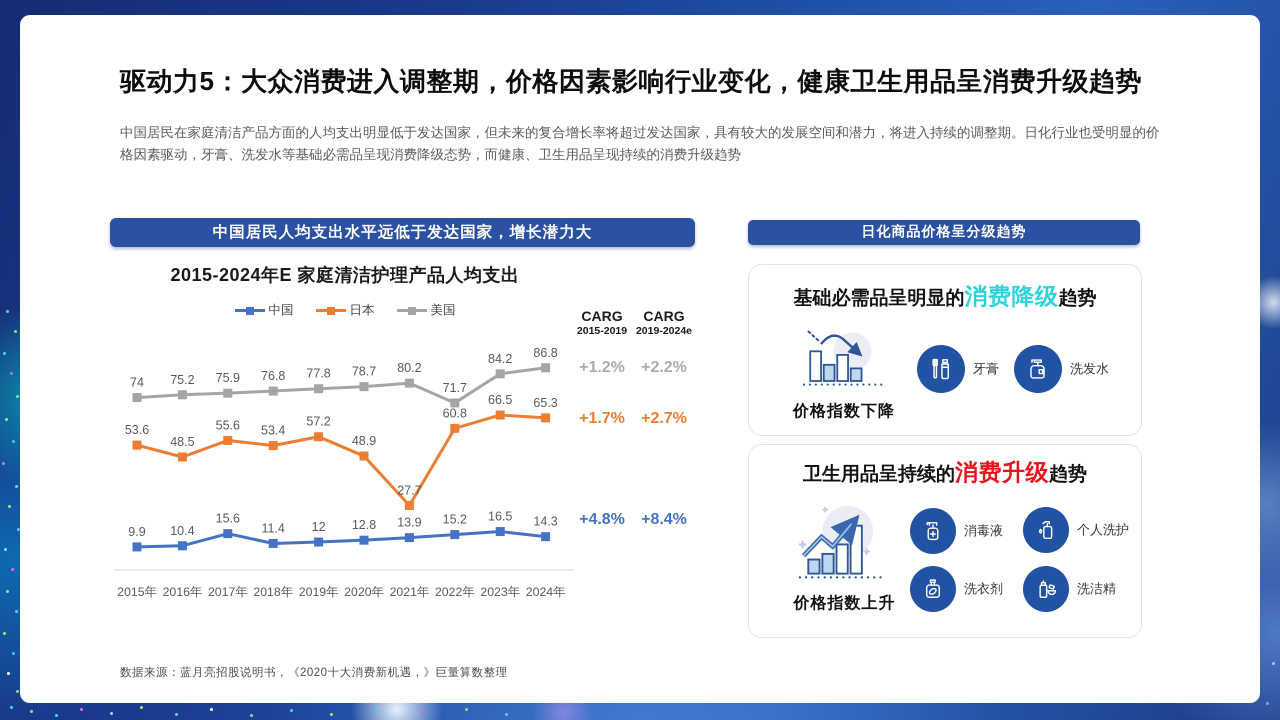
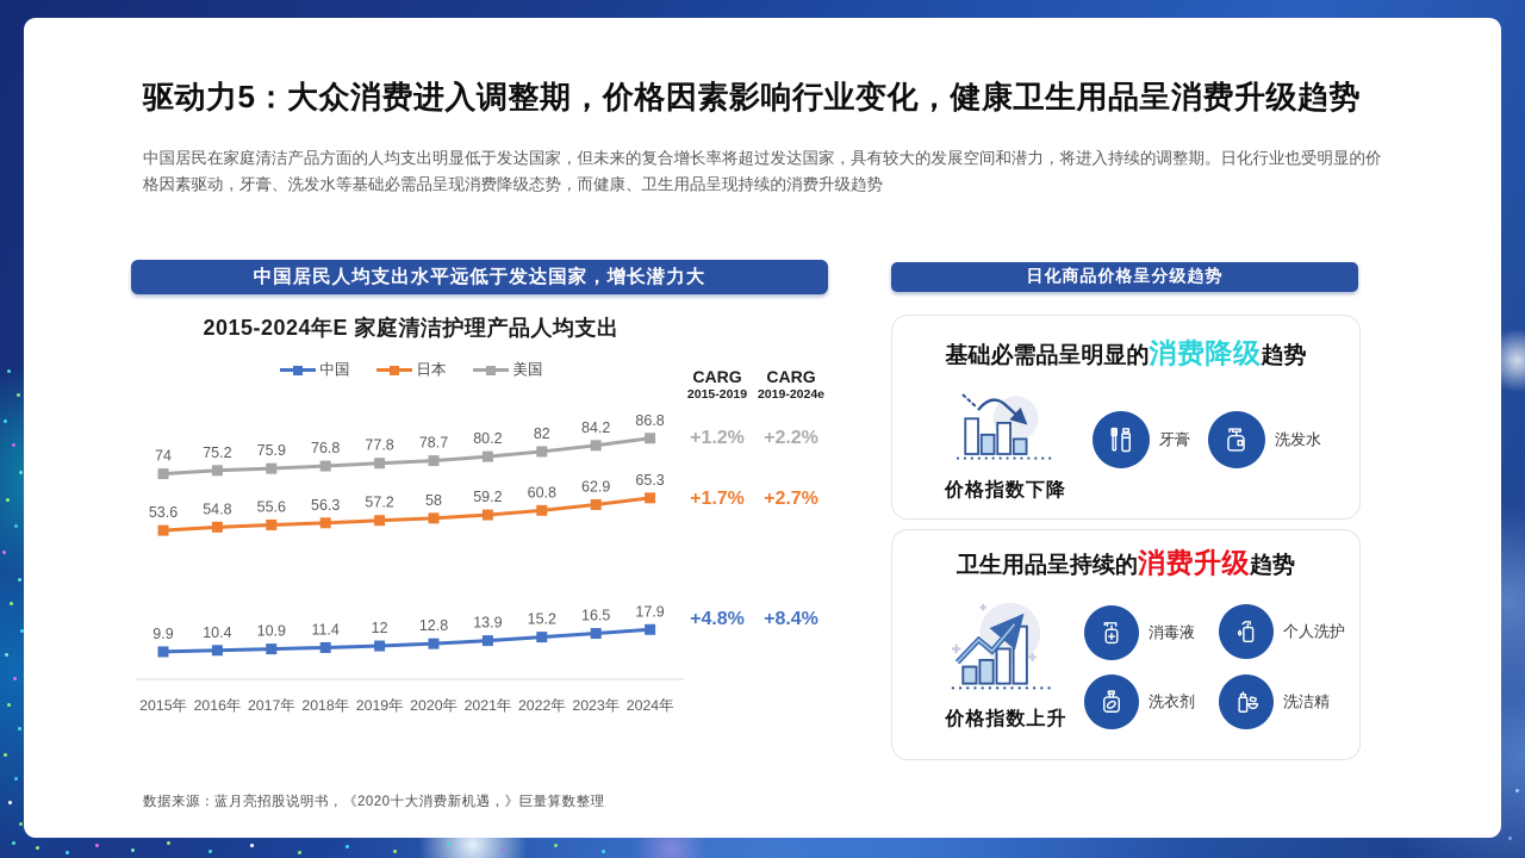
日本/2016年: 48.5 -> 54.8
中国/2017年: 15.6 -> 10.9
日本/2018年: 53.4 -> 56.3
日本/2020年: 48.9 -> 58
日本/2021年: 27.7 -> 59.2
美国/2022年: 71.7 -> 82
日本/2023年: 66.5 -> 62.9
中国/2024年: 14.3 -> 17.9
